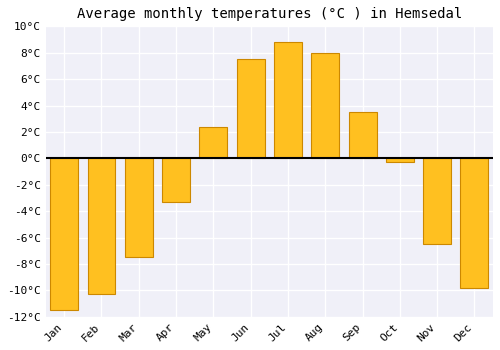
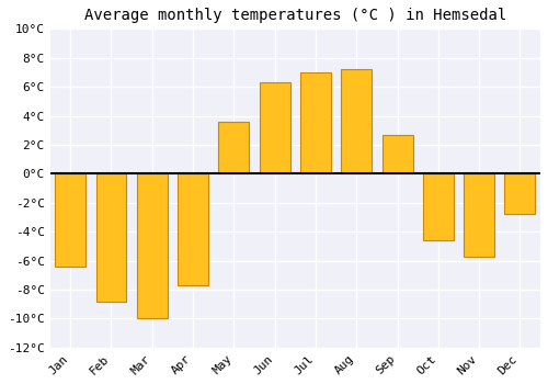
Jan: -11.5°C -> -6.4°C
Feb: -10.3°C -> -8.8°C
Mar: -7.5°C -> -10.0°C
Apr: -3.3°C -> -7.7°C
May: 2.4°C -> 3.6°C
Jun: 7.5°C -> 6.3°C
Jul: 8.8°C -> 7.0°C
Aug: 8.0°C -> 7.2°C
Sep: 3.5°C -> 2.7°C
Oct: -0.3°C -> -4.6°C
Nov: -6.5°C -> -5.7°C
Dec: -9.8°C -> -2.8°C
